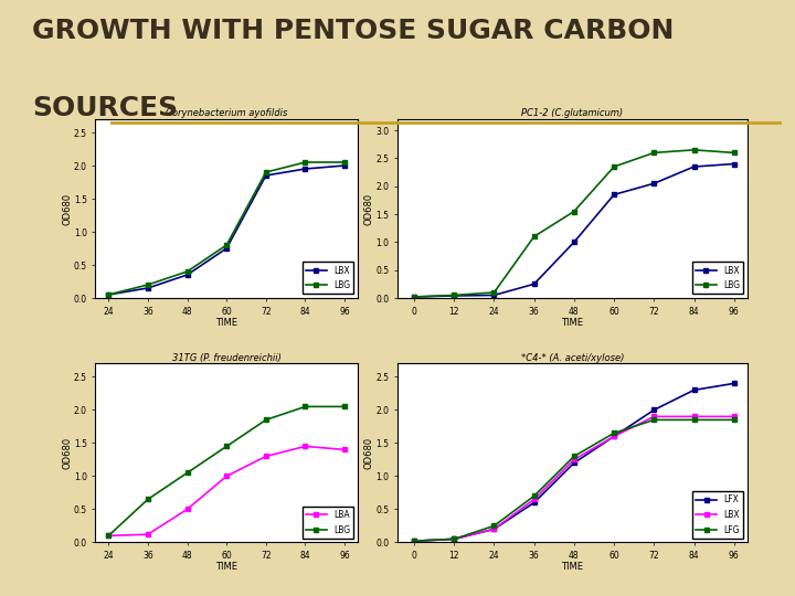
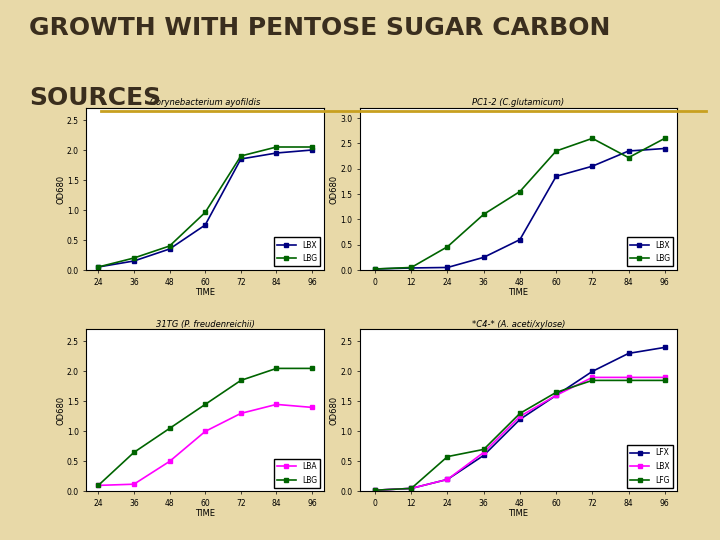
Corynebacterium ayofildis/LBG/60: 0.80 -> 0.96
PC1-2 (C.glutamicum)/LBG/24: 0.10 -> 0.46
PC1-2 (C.glutamicum)/LBX/48: 1.00 -> 0.60
PC1-2 (C.glutamicum)/LBG/84: 2.65 -> 2.22
*C4-* (A. aceti/xylose)/LFG/24: 0.25 -> 0.58
